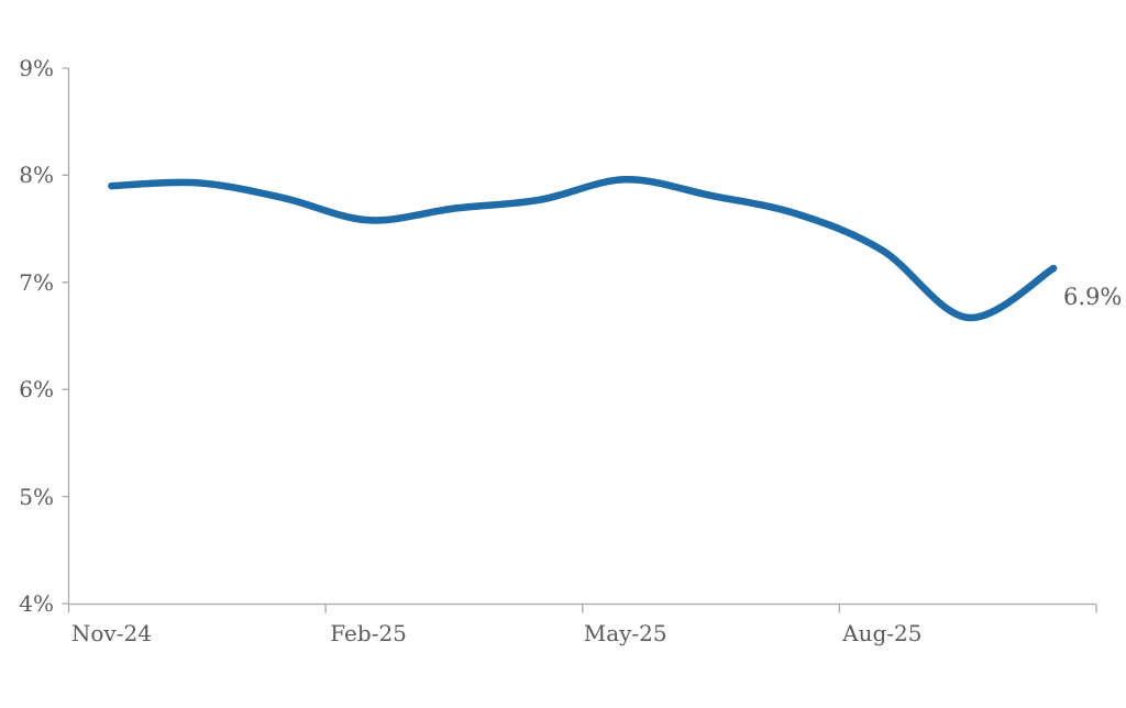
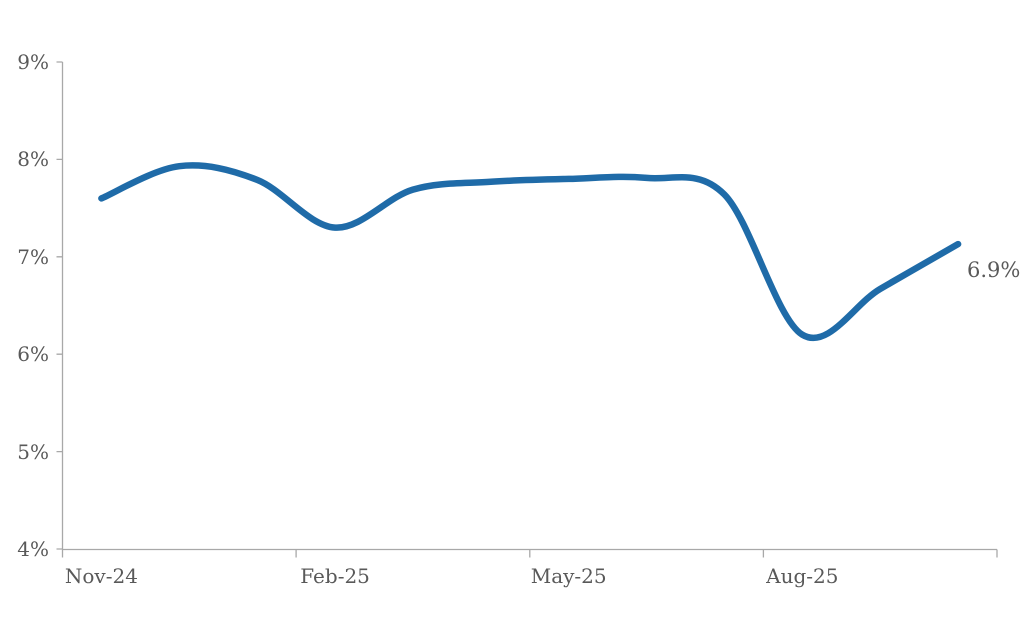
Nov-24: 7.9% -> 7.6%
Feb-25: 7.6% -> 7.3%
May-25: 8.0% -> 7.8%
Aug-25: 7.3% -> 6.2%
